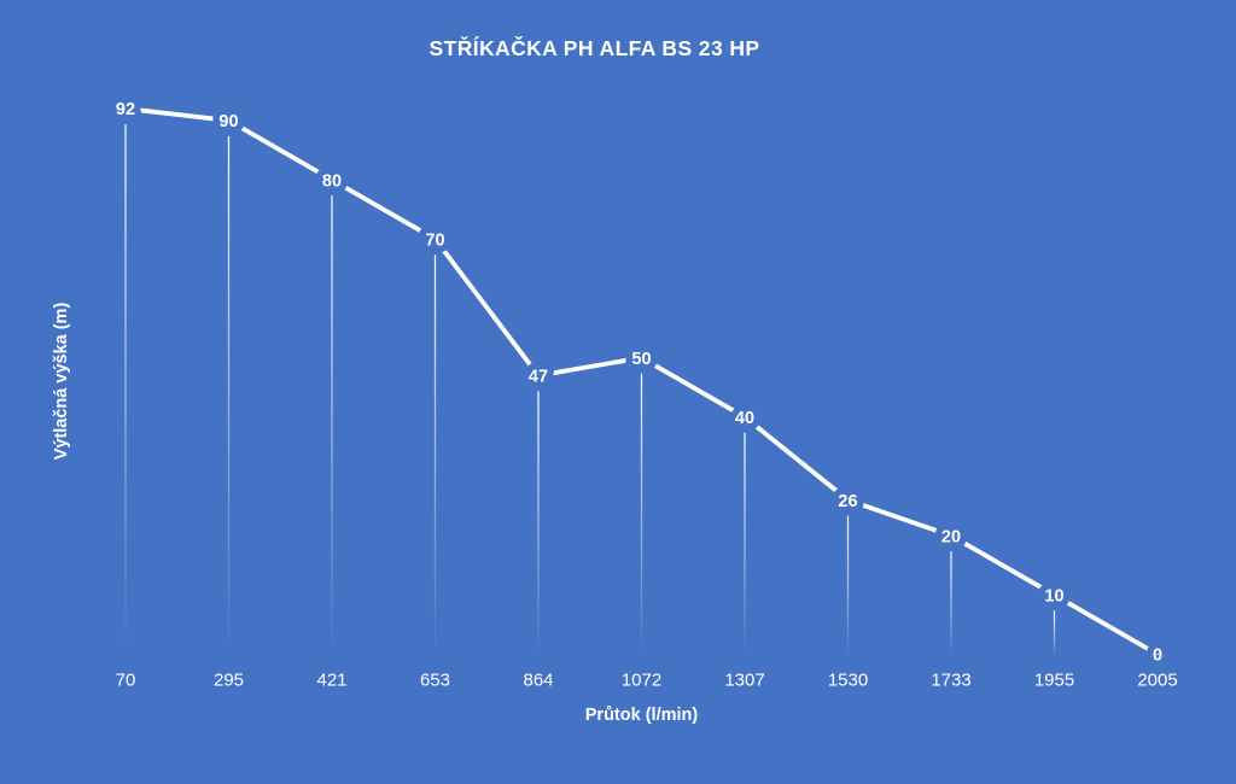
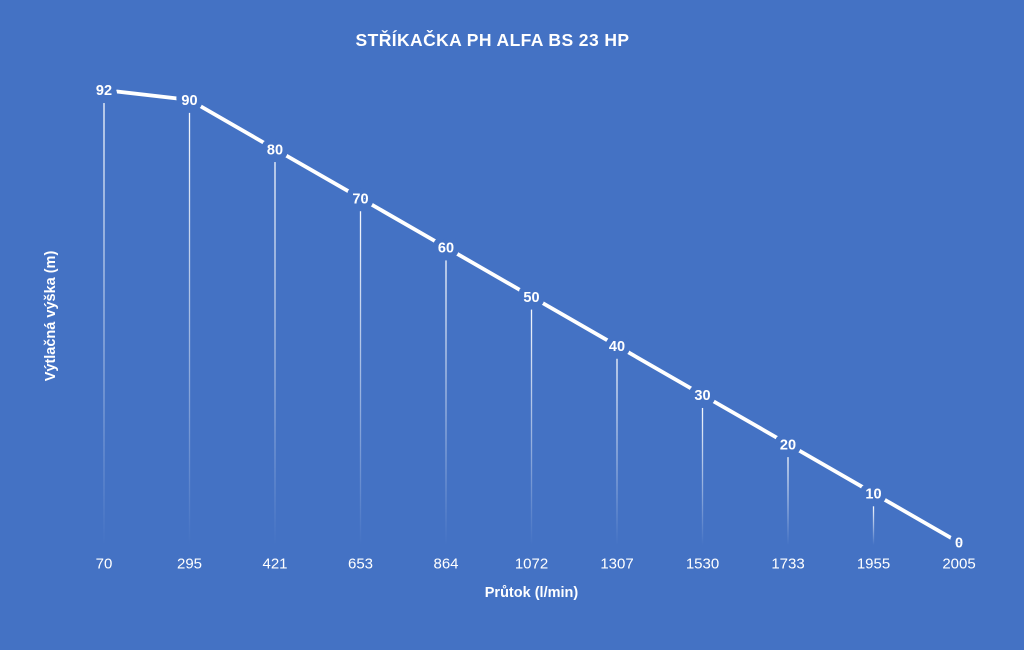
864: 47 -> 60
1530: 26 -> 30
